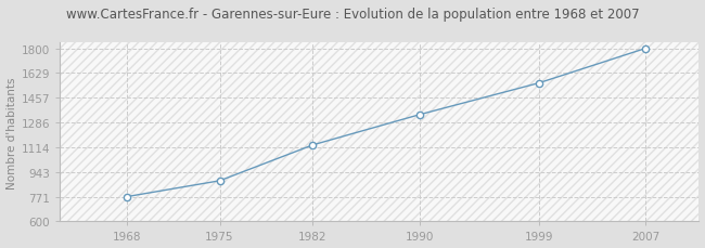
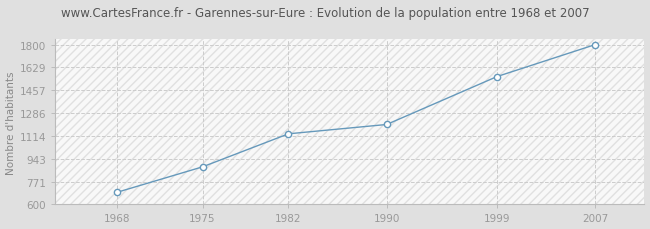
1968: 770 -> 690
1990: 1340 -> 1200
